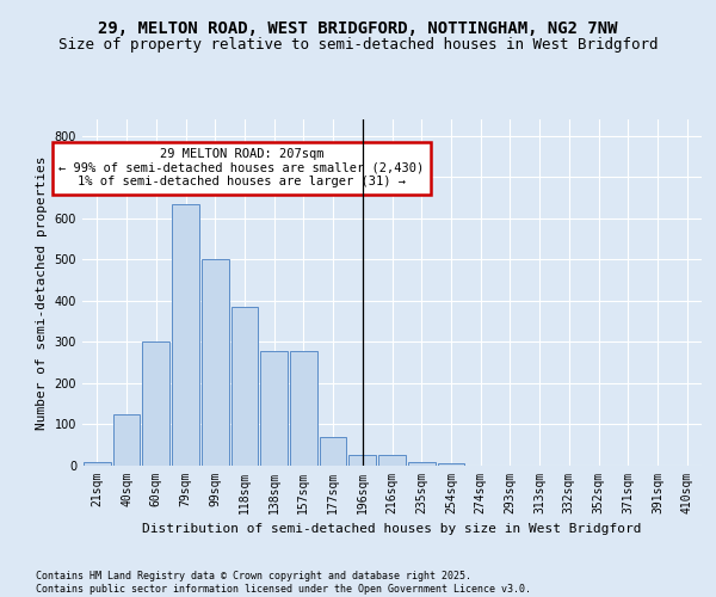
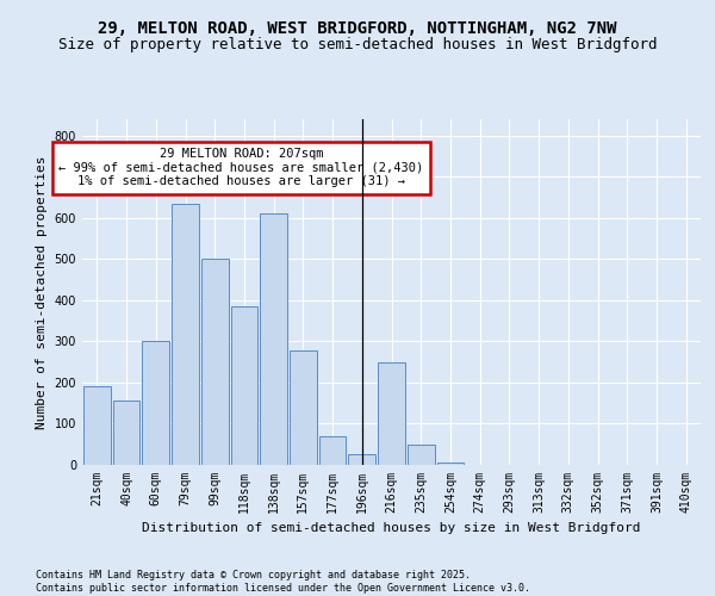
21sqm: 10 -> 190
40sqm: 125 -> 155
138sqm: 278 -> 610
216sqm: 27 -> 250
235sqm: 10 -> 50
